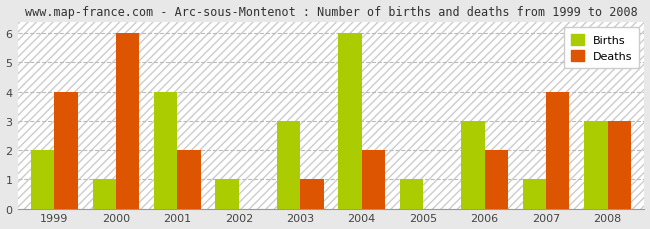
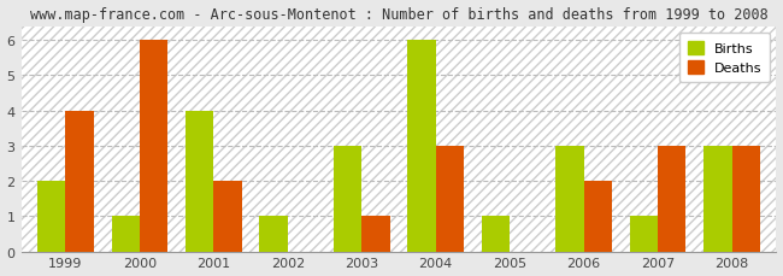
Deaths/2004: 2 -> 3
Deaths/2007: 4 -> 3
